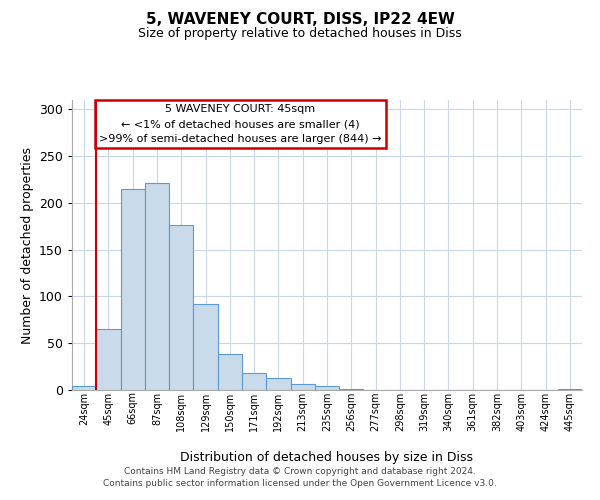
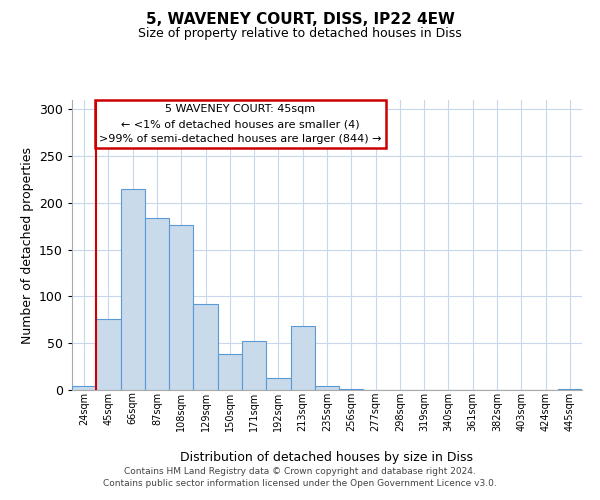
45sqm: 65 -> 76
87sqm: 221 -> 184
171sqm: 18 -> 52
213sqm: 6 -> 68
